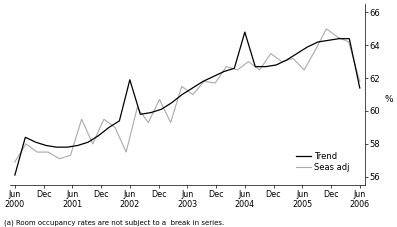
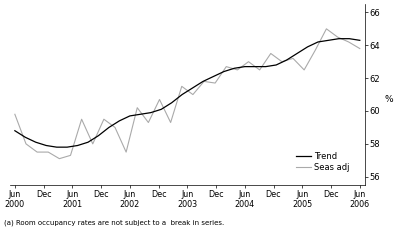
Trend/Jun 2000: 56.1 -> 58.8
Seas adj/Jun 2000: 56.9 -> 59.8
Trend/Jun 2002: 61.9 -> 59.7
Trend/Jun 2004: 64.8 -> 62.7
Trend/Jun 2006: 61.4 -> 64.3
Seas adj/Jun 2006: 61.8 -> 63.8
